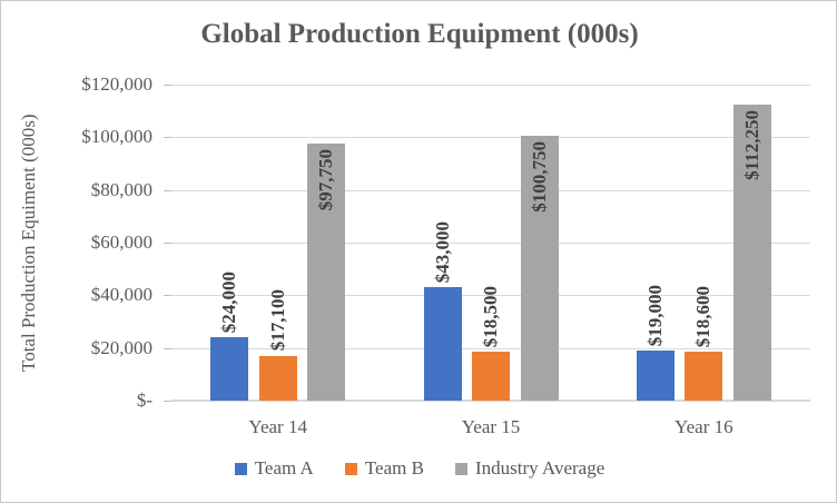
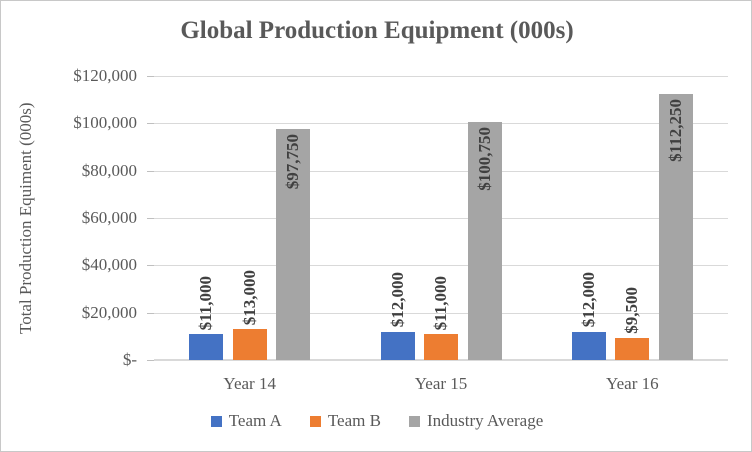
Team A/Year 14: $24,000 -> $11,000
Team B/Year 14: $17,100 -> $13,000
Team A/Year 15: $43,000 -> $12,000
Team B/Year 15: $18,500 -> $11,000
Team A/Year 16: $19,000 -> $12,000
Team B/Year 16: $18,600 -> $9,500
